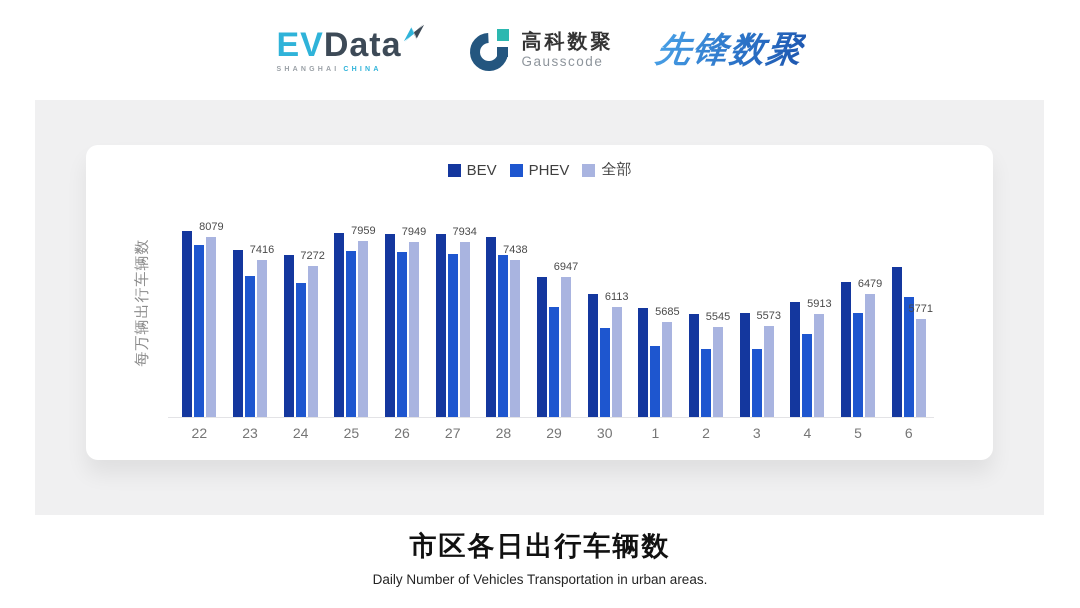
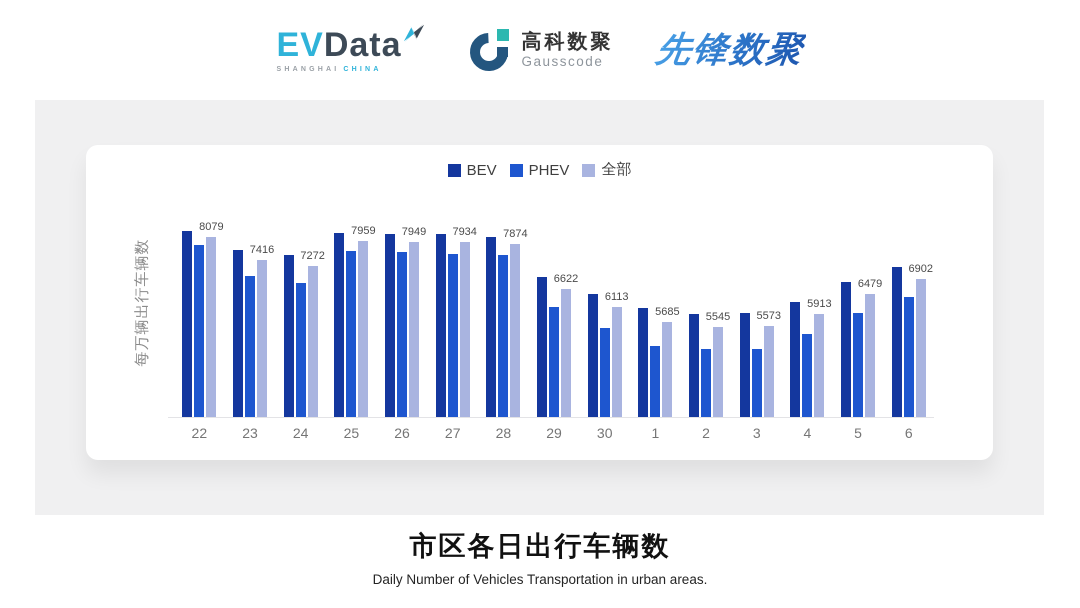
全部/28: 7438 -> 7874
全部/29: 6947 -> 6622
全部/6: 5771 -> 6902
